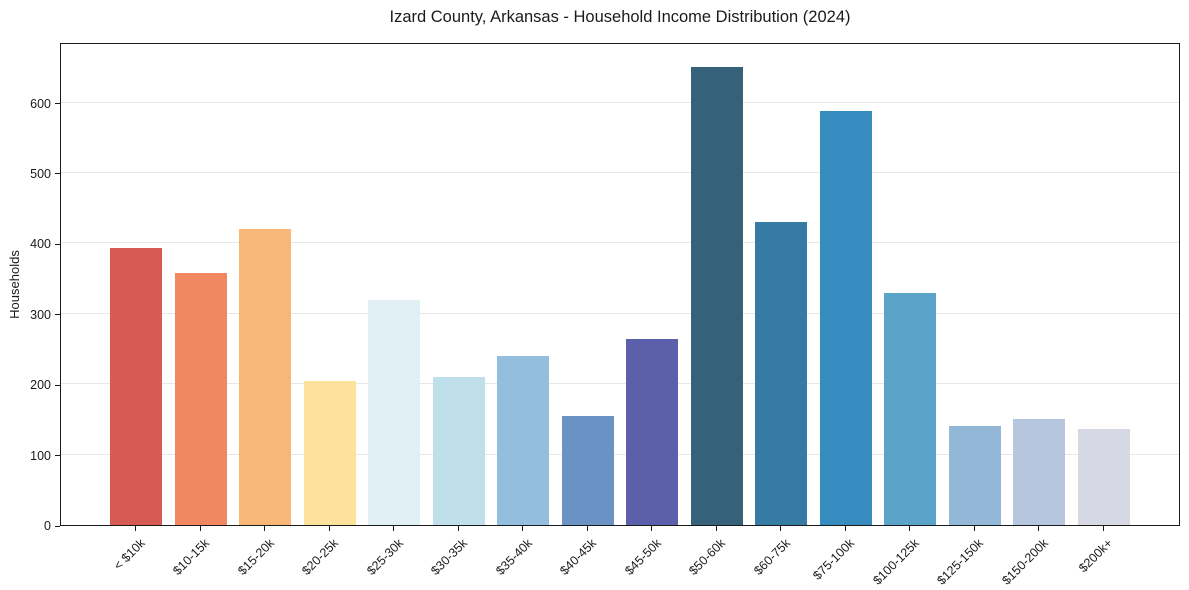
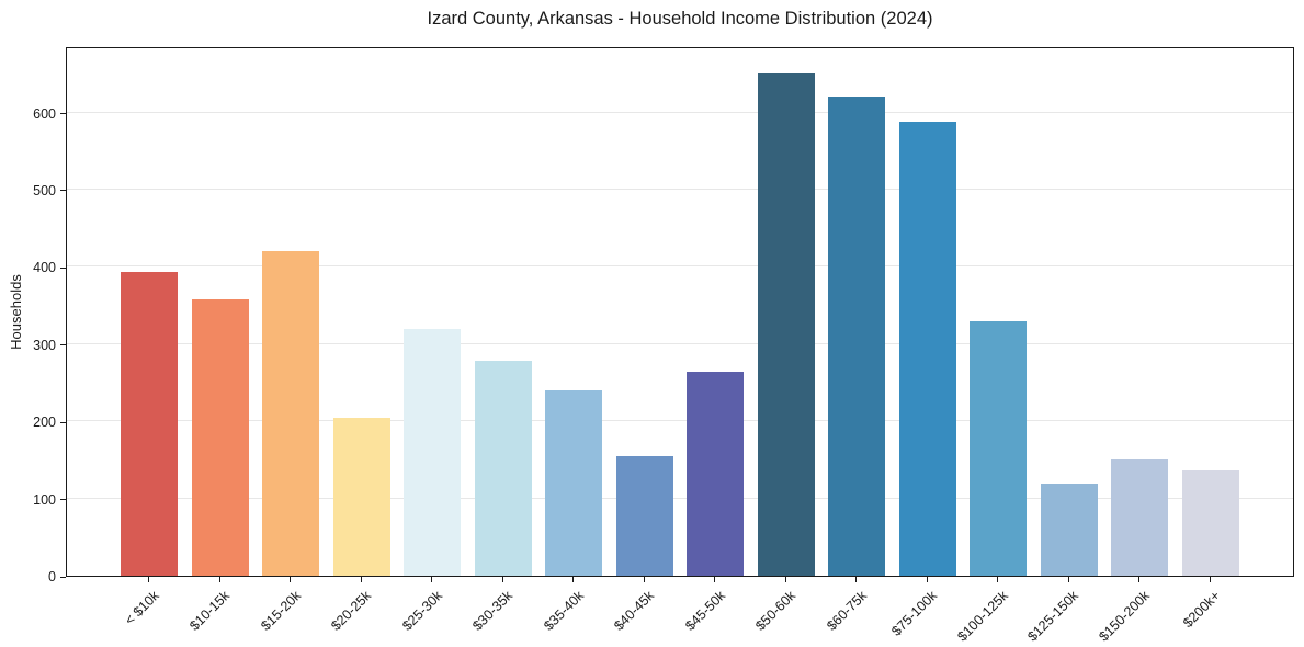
$30-35k: 210 -> 280
$60-75k: 430 -> 620
$125-150k: 140 -> 120
